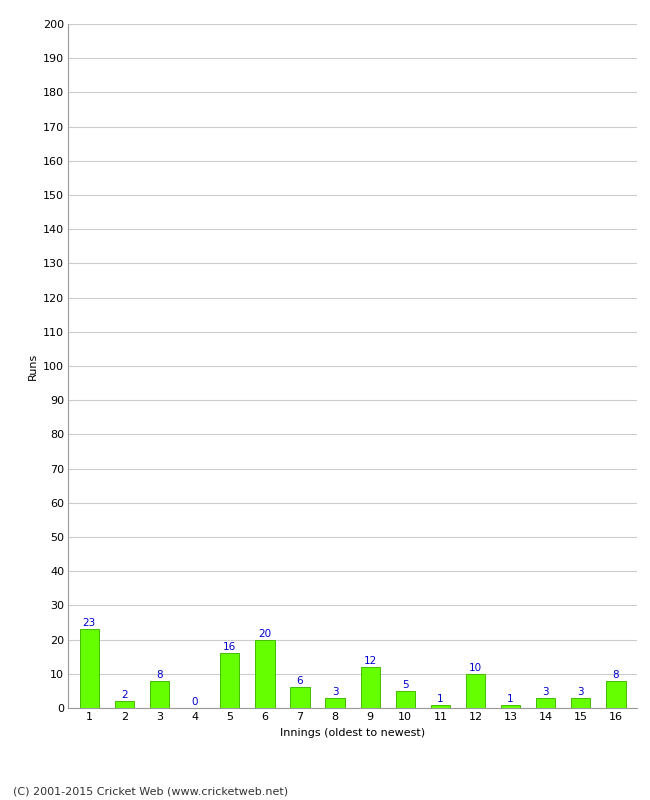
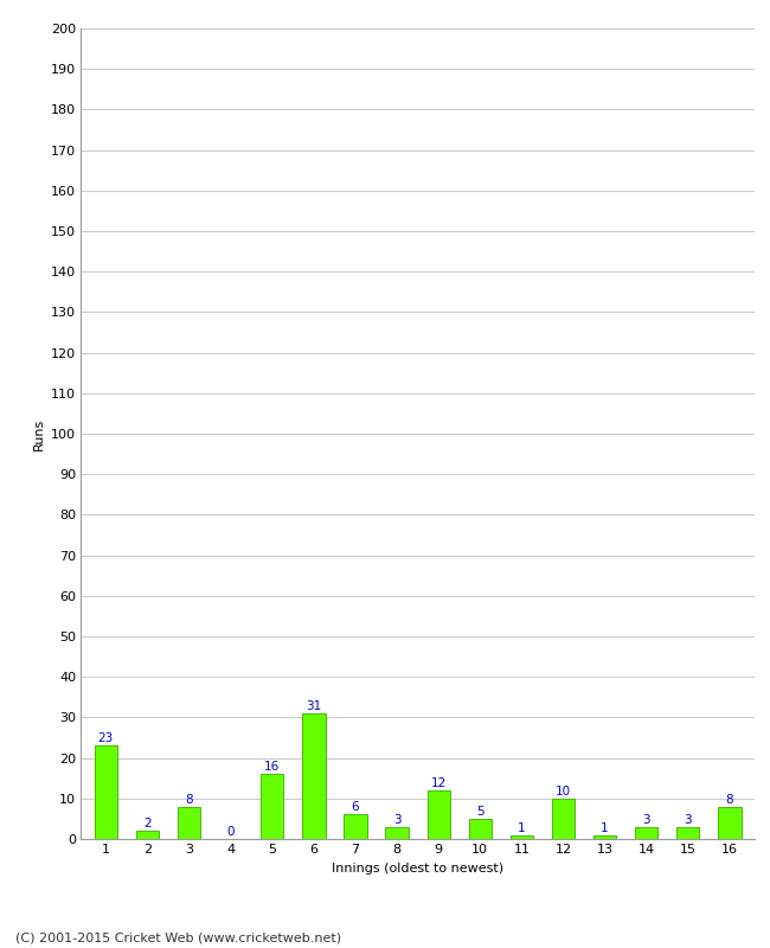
6: 20 -> 31
